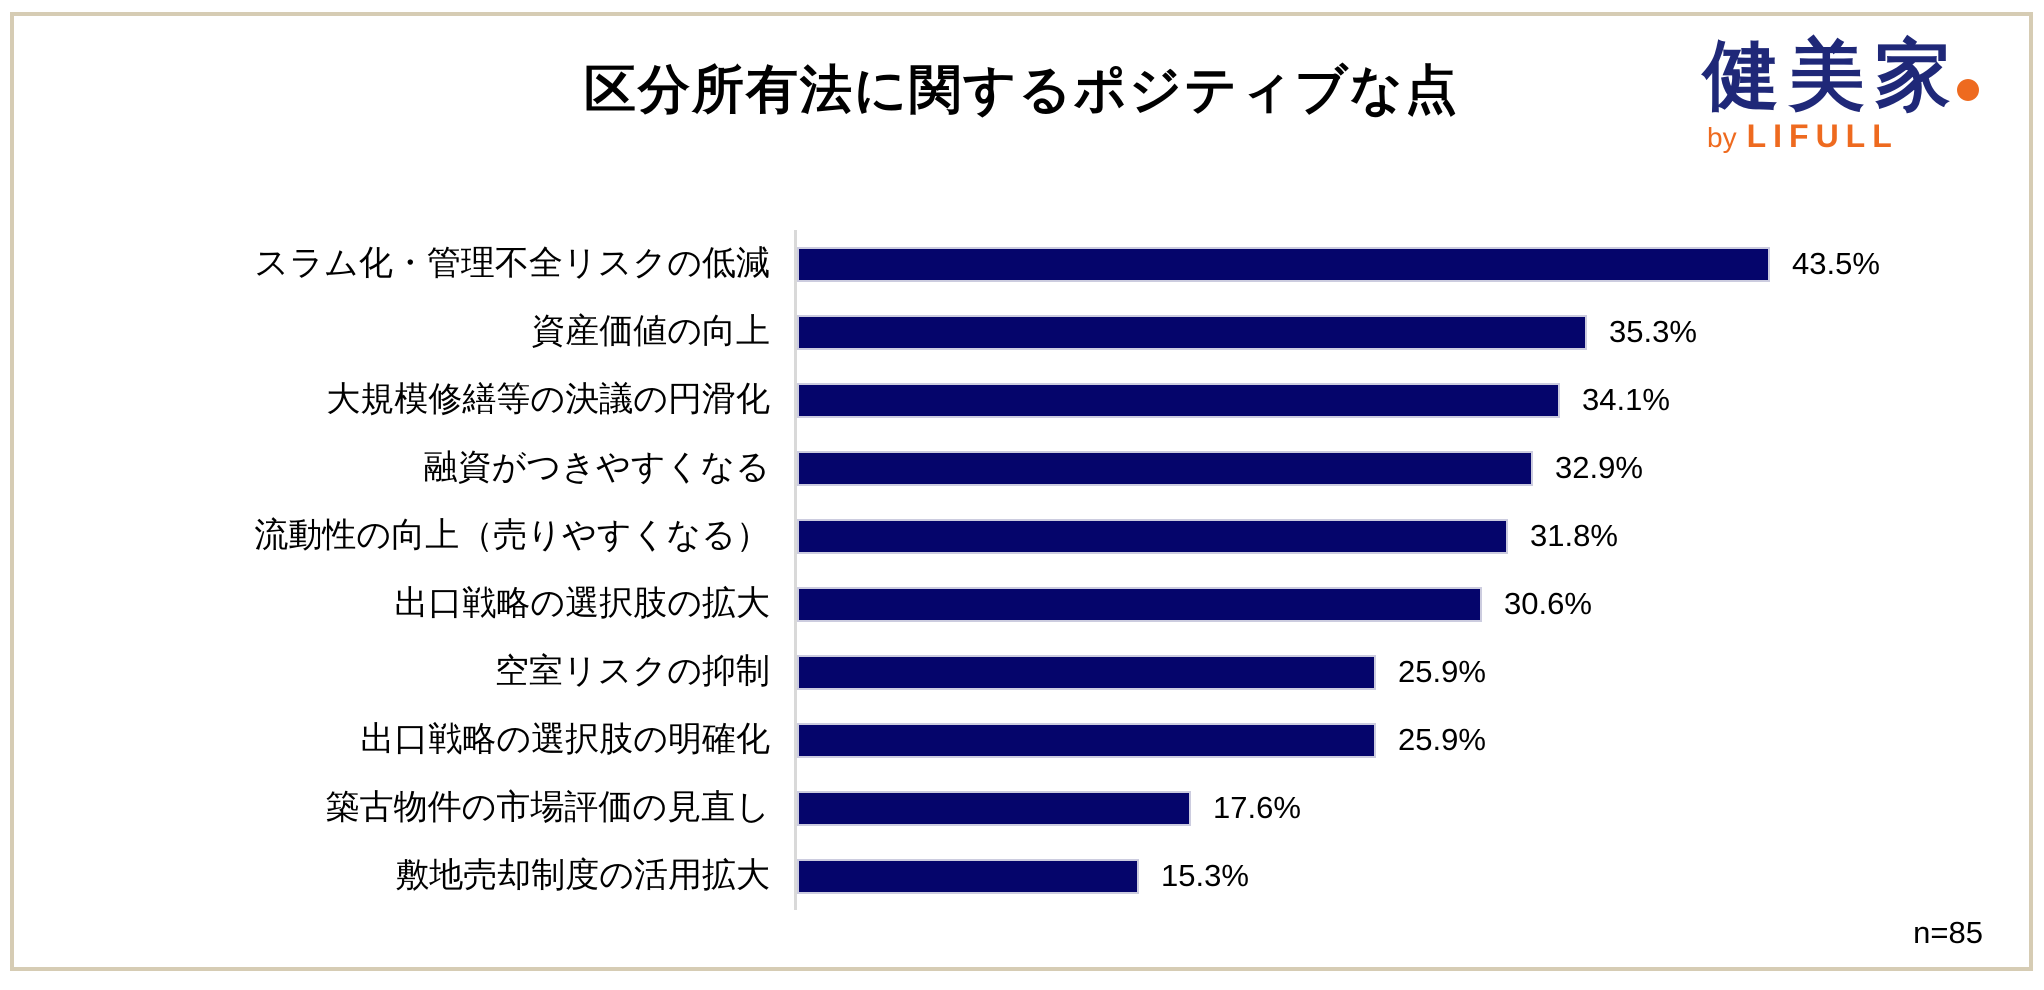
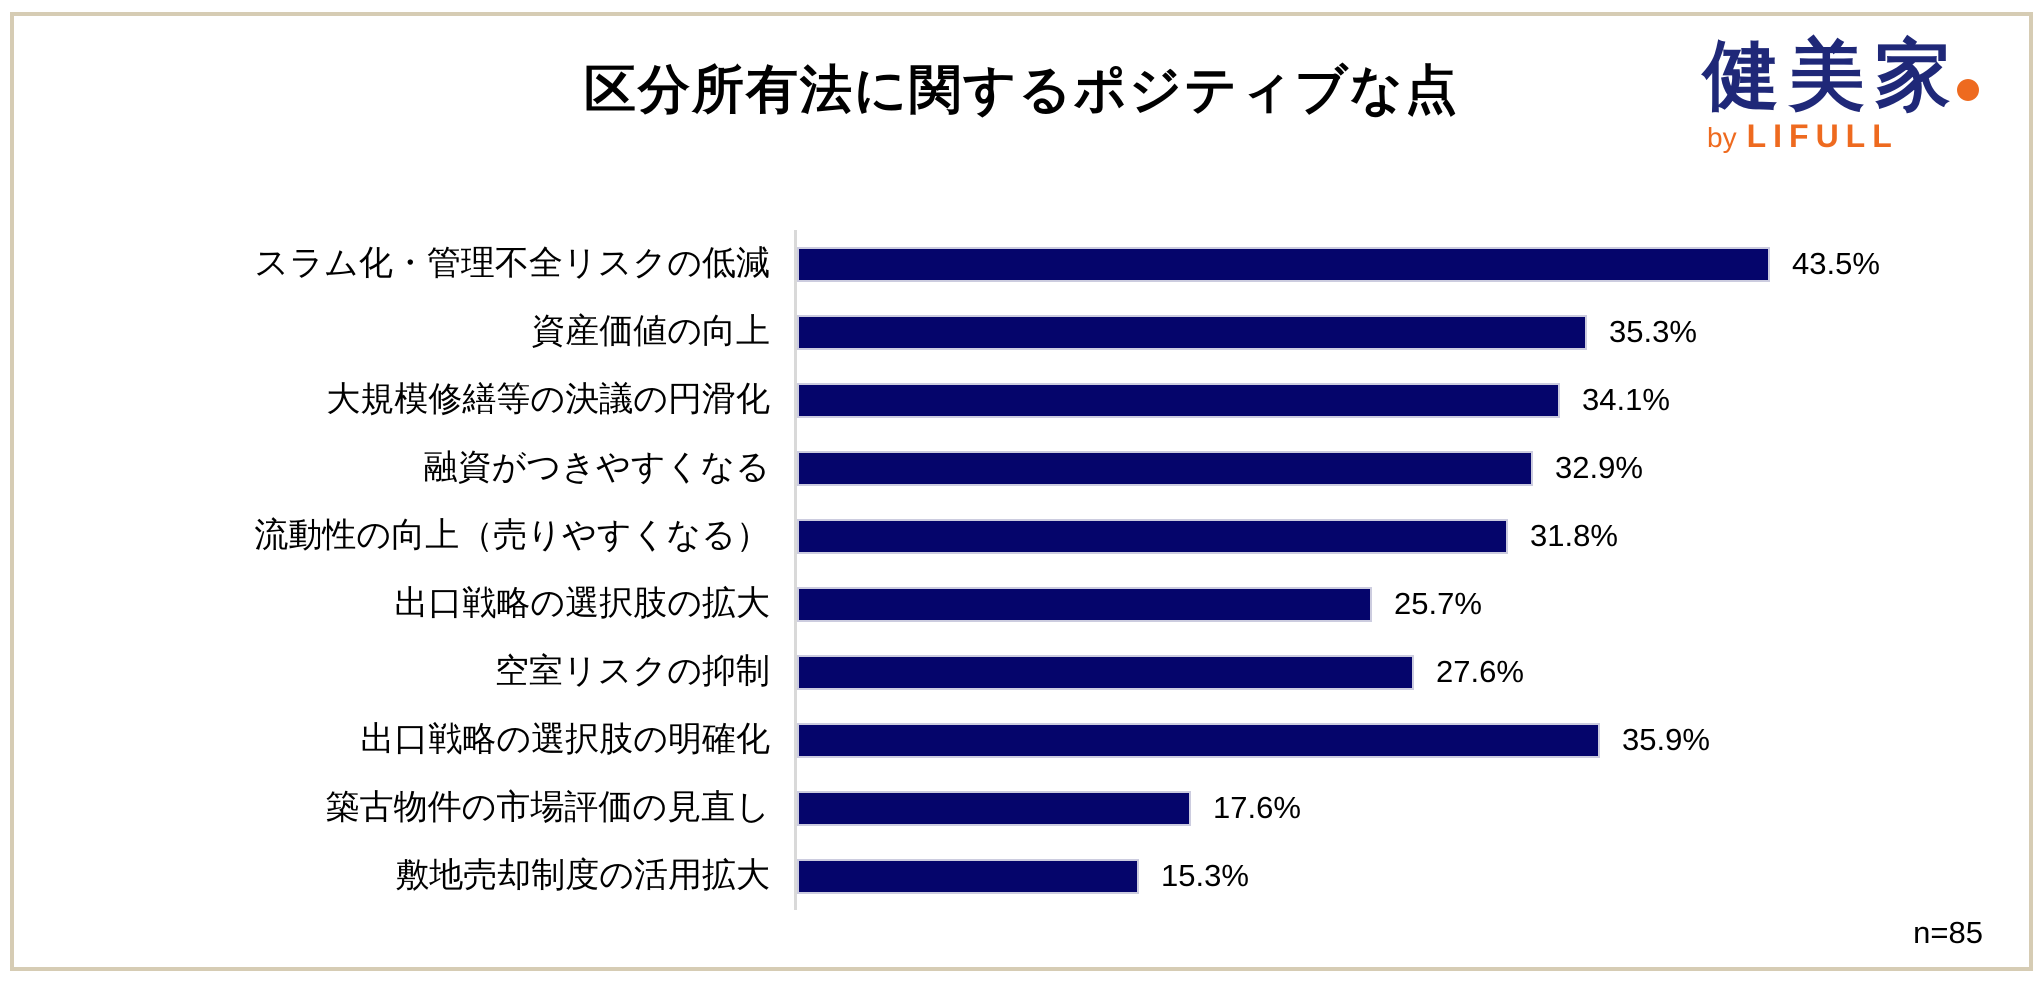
出口戦略の選択肢の拡大: 30.6% -> 25.7%
空室リスクの抑制: 25.9% -> 27.6%
出口戦略の選択肢の明確化: 25.9% -> 35.9%
